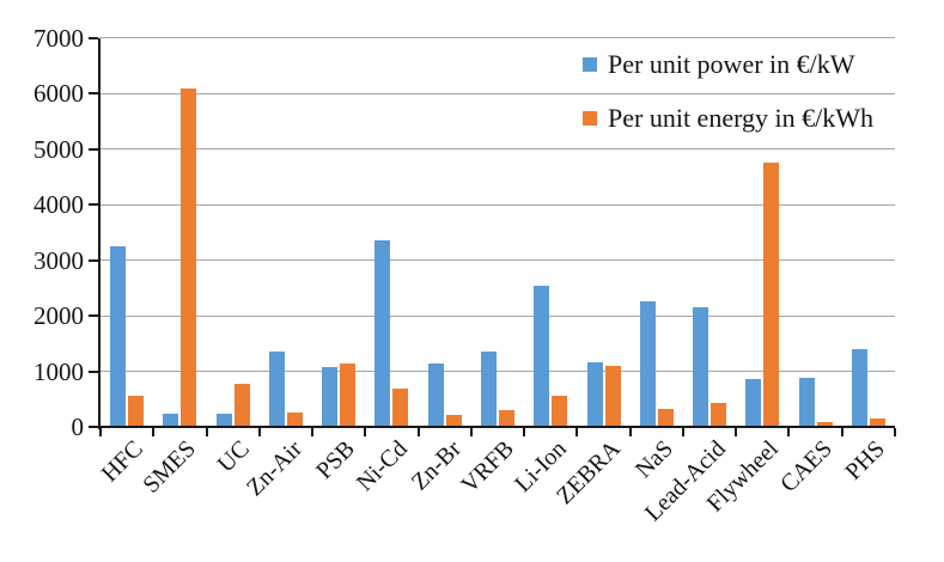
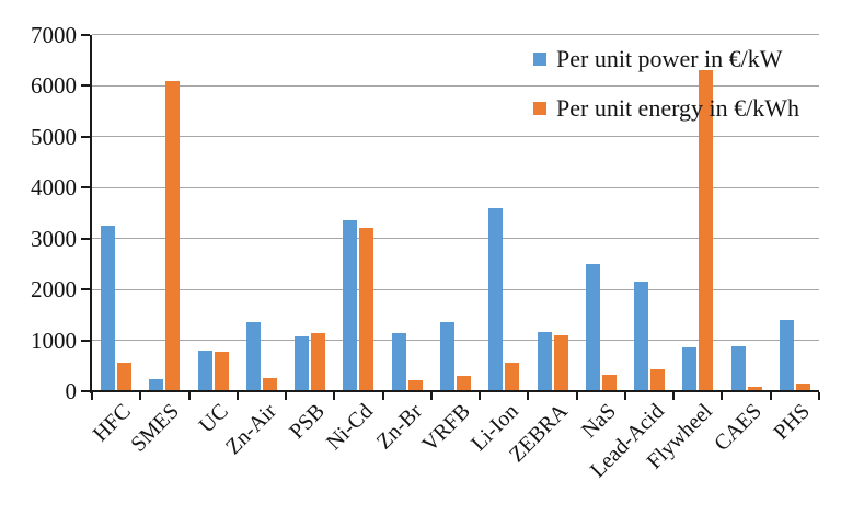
Per unit power in €/kW/UC: 200 -> 800
Per unit energy in €/kWh/Ni-Cd: 700 -> 3200
Per unit power in €/kW/Li-Ion: 2500 -> 3600
Per unit power in €/kW/NaS: 2200 -> 2500
Per unit energy in €/kWh/Flywheel: 4800 -> 6300
